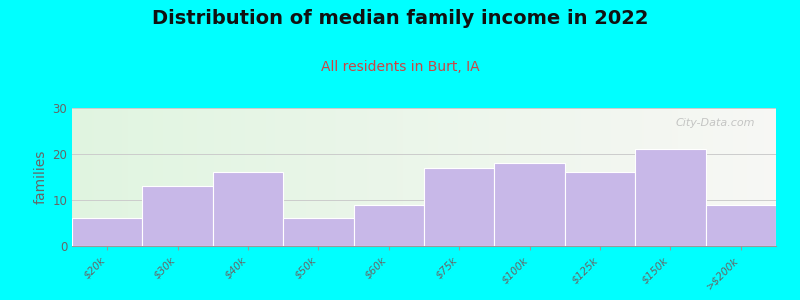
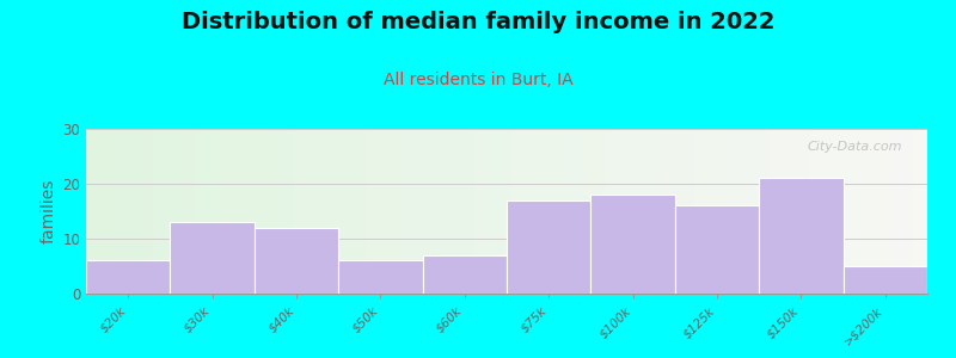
$40k: 16 -> 12
$60k: 9 -> 7
>$200k: 9 -> 5
